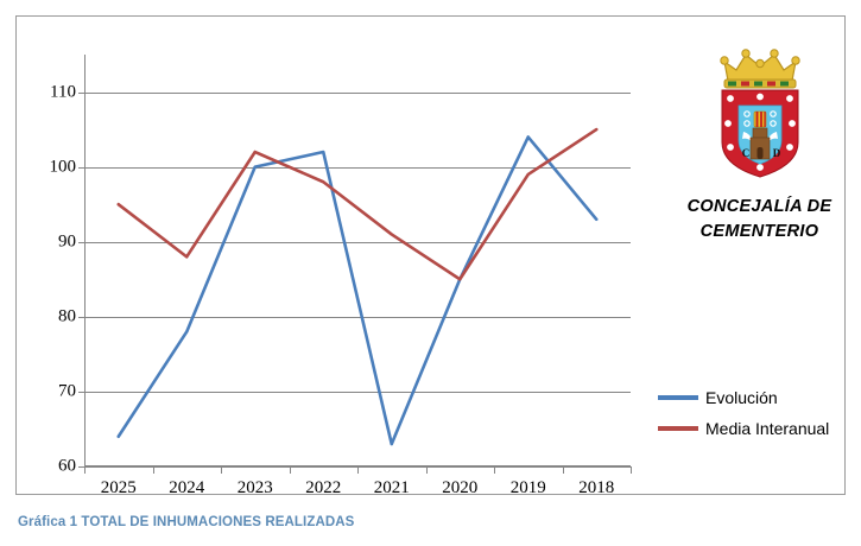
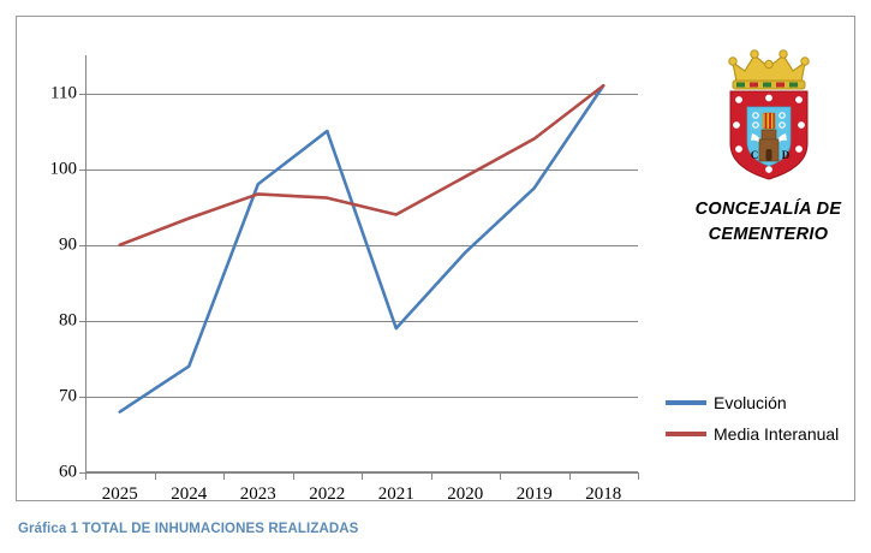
Evolución/2025: 64 -> 68
Media Interanual/2025: 95 -> 90
Evolución/2024: 78 -> 74
Media Interanual/2024: 88 -> 94
Evolución/2023: 100 -> 98
Media Interanual/2023: 102 -> 97
Evolución/2022: 102 -> 105
Media Interanual/2022: 98 -> 96
Evolución/2021: 63 -> 79
Media Interanual/2021: 91 -> 94
Evolución/2020: 85 -> 89
Media Interanual/2020: 85 -> 99
Evolución/2019: 104 -> 98
Media Interanual/2019: 99 -> 104
Evolución/2018: 93 -> 111
Media Interanual/2018: 105 -> 111
